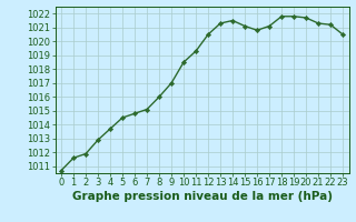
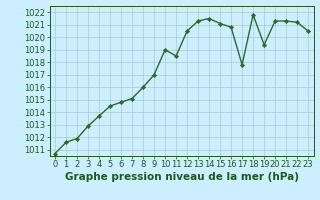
10: 1018.5 -> 1019.0
11: 1019.3 -> 1018.5
17: 1021.1 -> 1017.8
19: 1021.8 -> 1019.4
20: 1021.7 -> 1021.3
